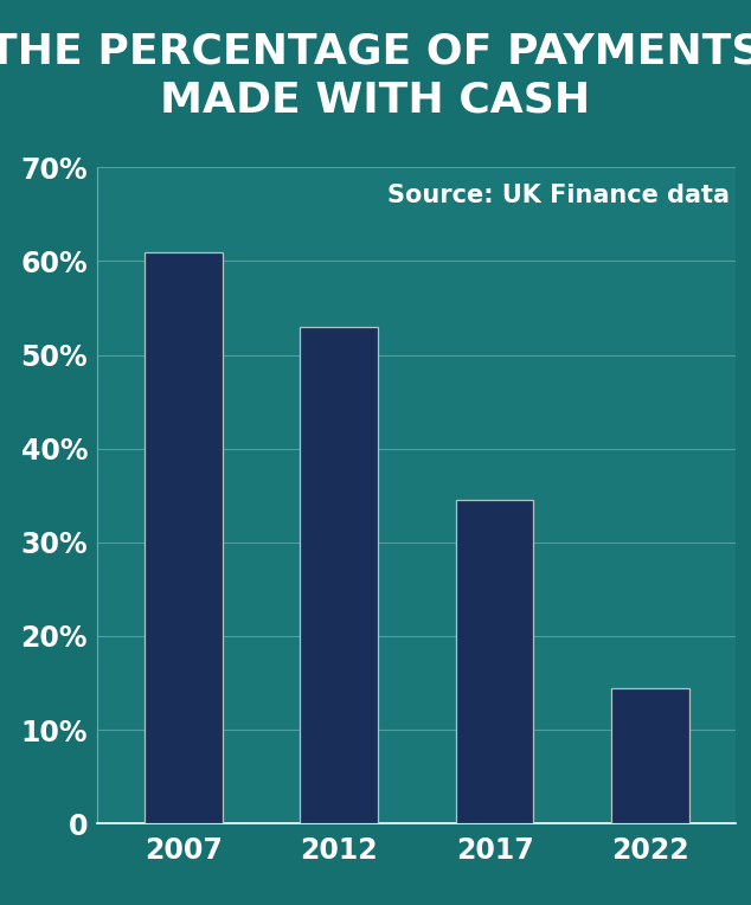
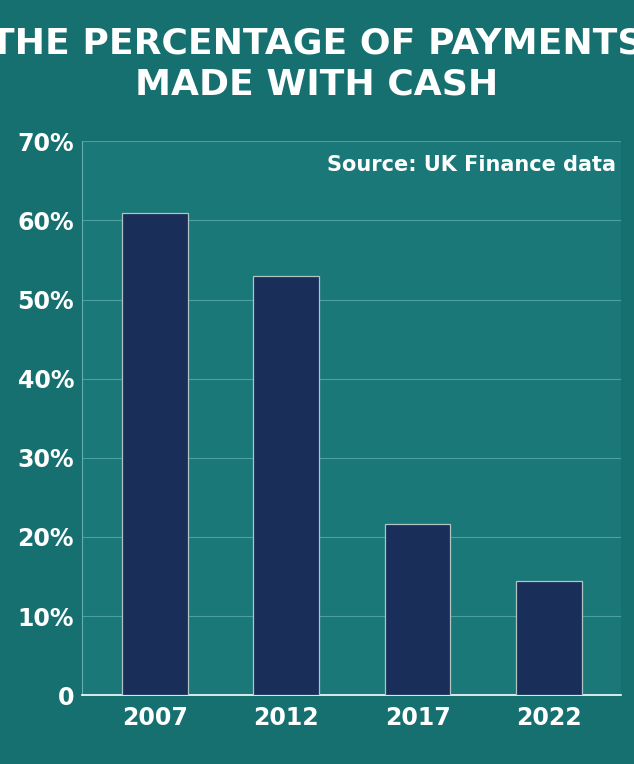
2017: 34.5% -> 21.6%
